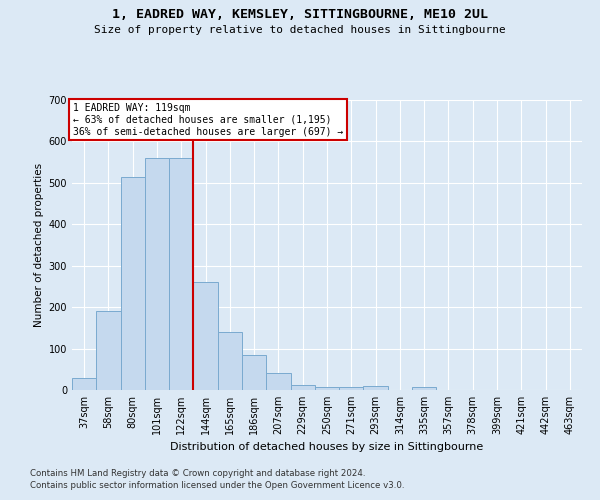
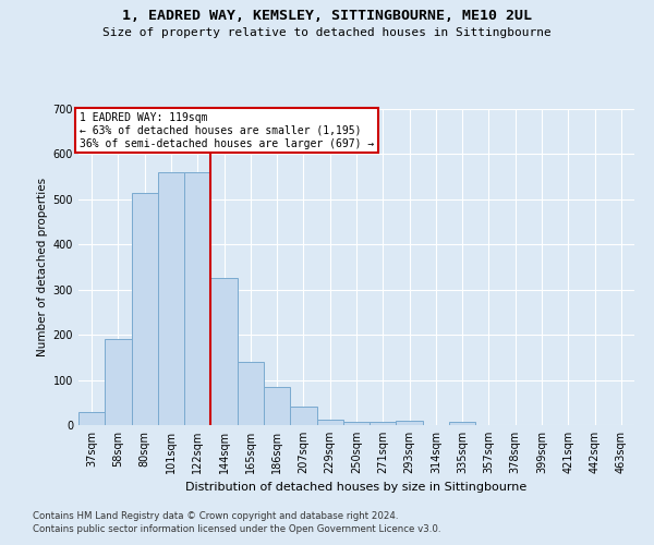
144sqm: 260 -> 325
